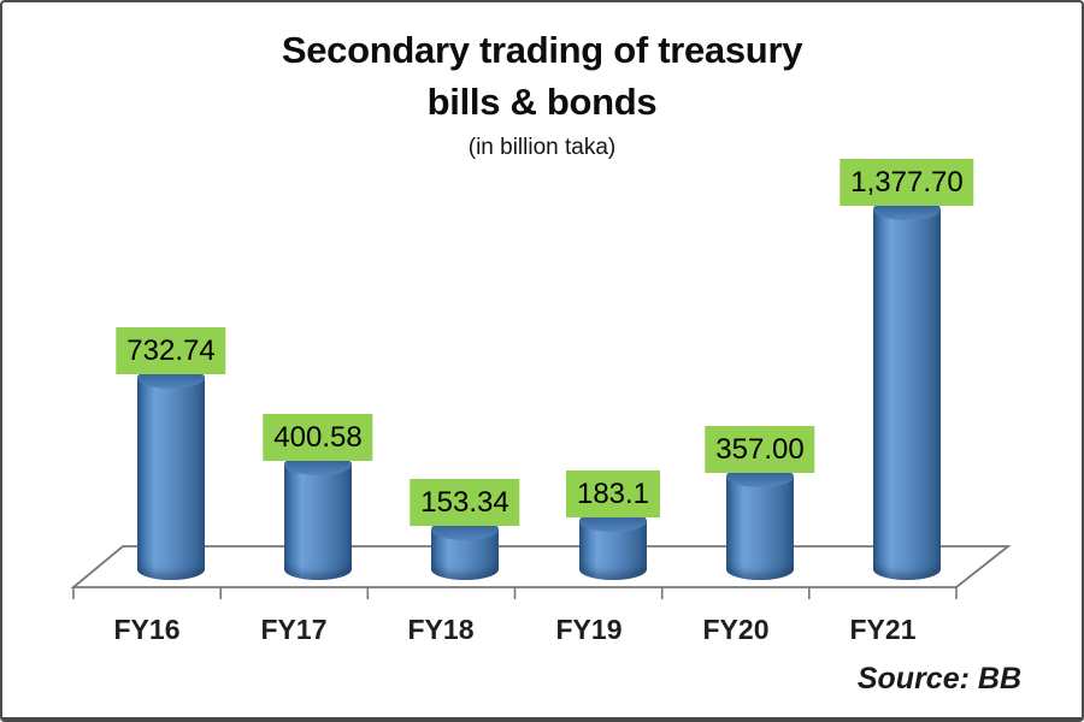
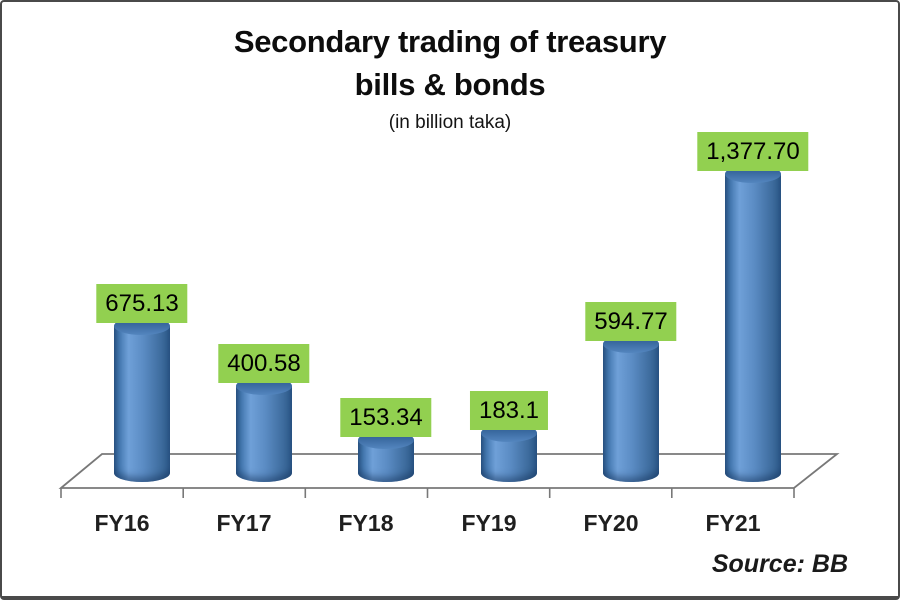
FY16: 732.74 -> 675.13
FY20: 357.00 -> 594.77
